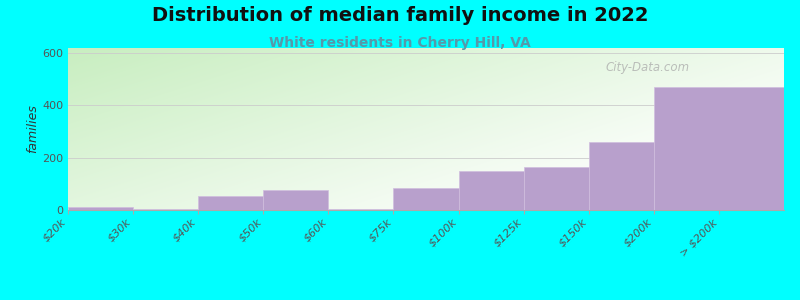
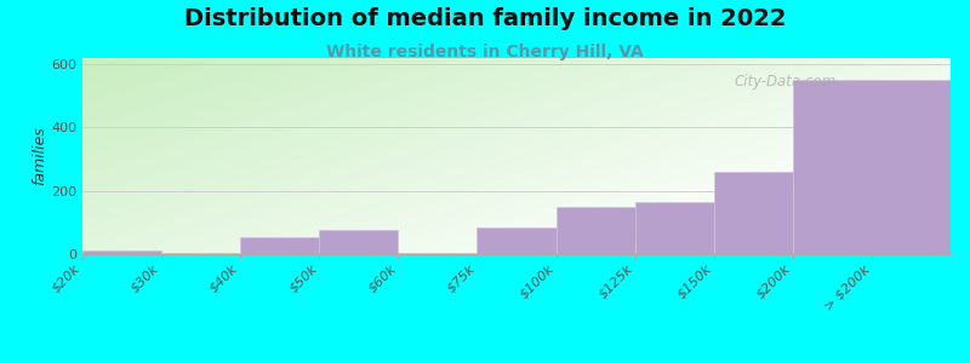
> $200k: 470 -> 550
